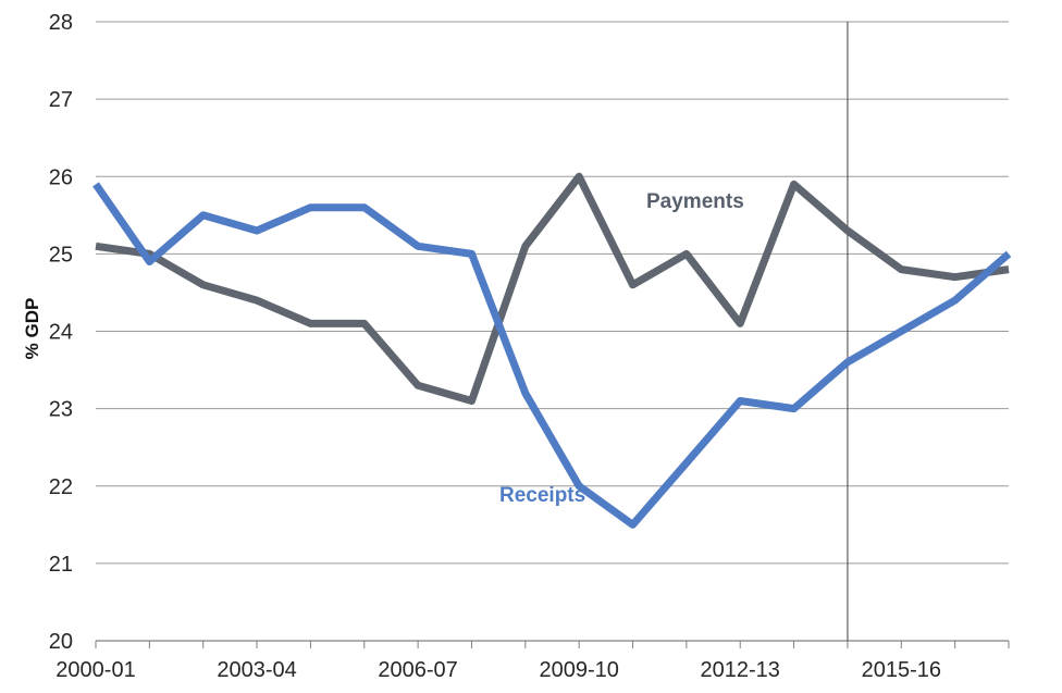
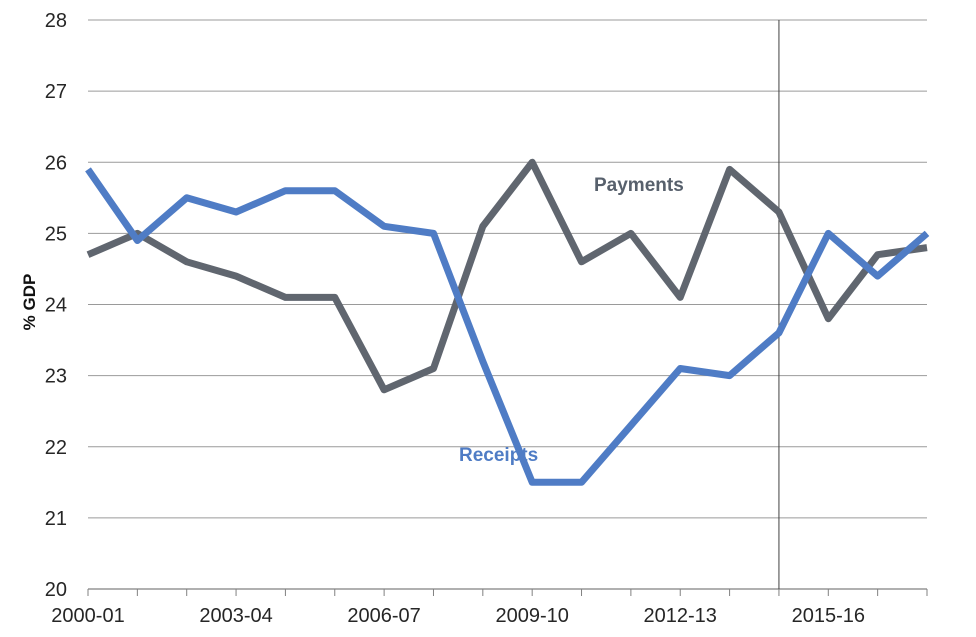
Payments/2000-01: 25.1 -> 24.7
Payments/2006-07: 23.3 -> 22.8
Receipts/2009-10: 22.0 -> 21.5
Payments/2015-16: 24.8 -> 23.8
Receipts/2015-16: 24.0 -> 25.0
